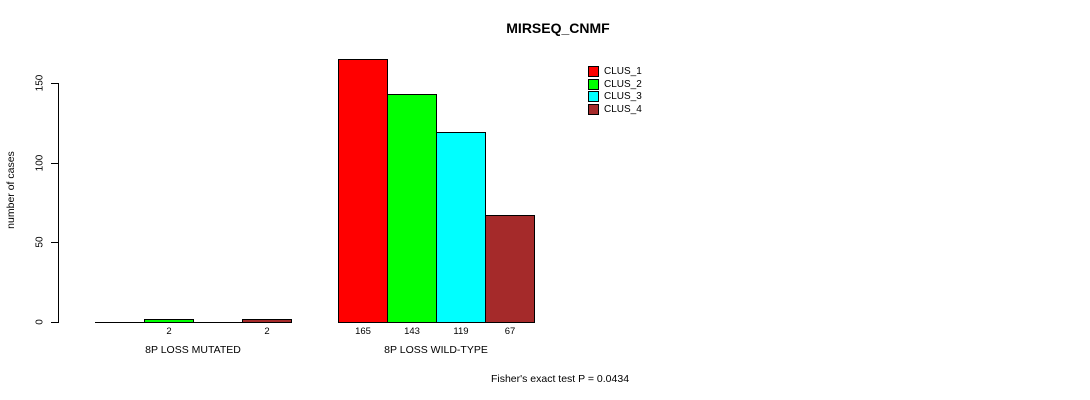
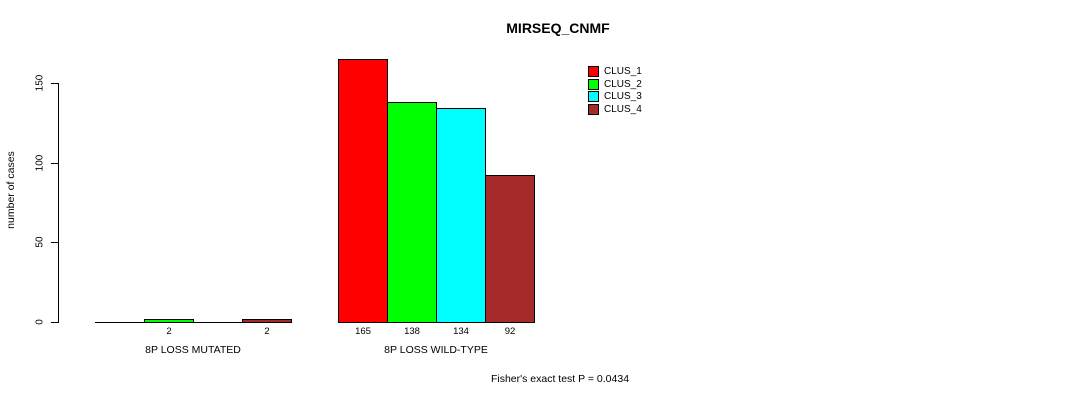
CLUS_2/8P LOSS WILD-TYPE: 143 -> 138
CLUS_3/8P LOSS WILD-TYPE: 119 -> 134
CLUS_4/8P LOSS WILD-TYPE: 67 -> 92
